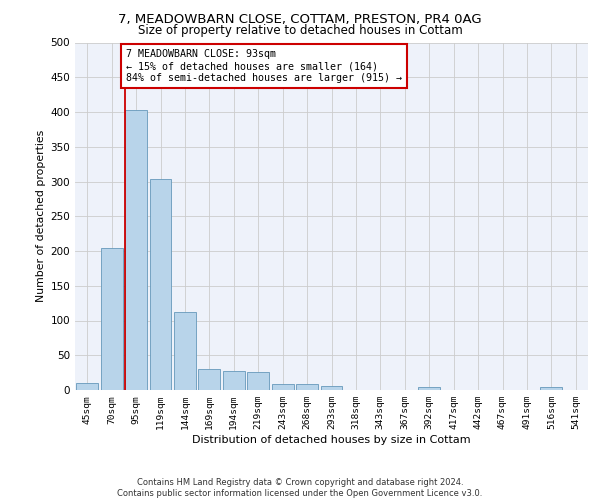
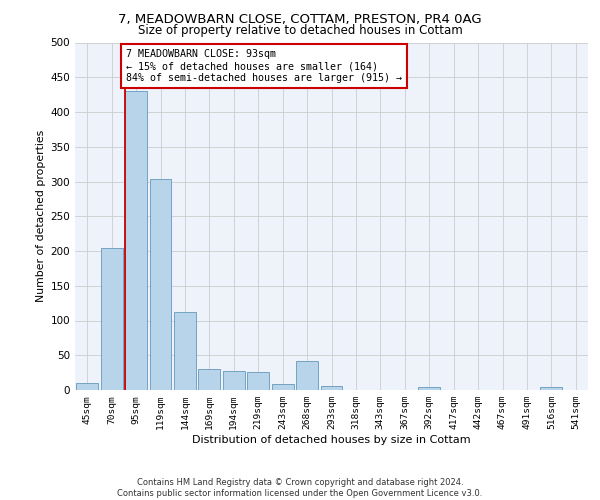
95sqm: 403 -> 430
268sqm: 8 -> 42
